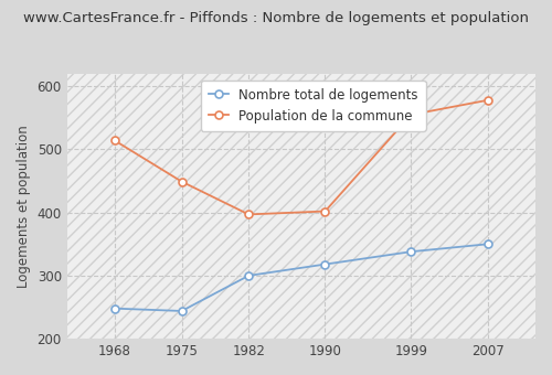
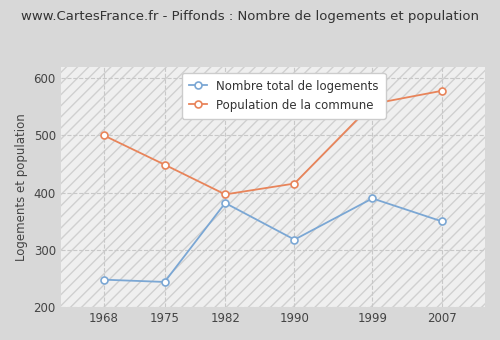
Population de la commune/1968: 514 -> 500
Nombre total de logements/1982: 300 -> 382
Population de la commune/1990: 402 -> 416
Nombre total de logements/1999: 338 -> 390
